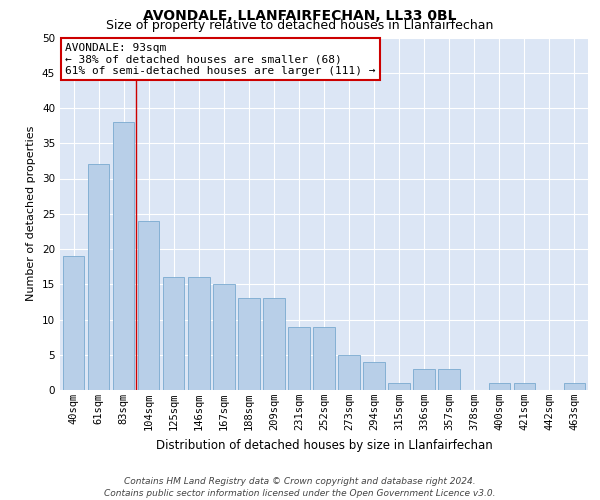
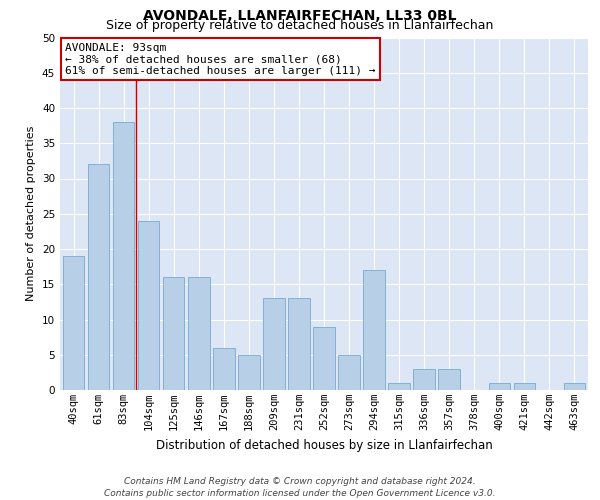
167sqm: 15 -> 6
188sqm: 13 -> 5
231sqm: 9 -> 13
294sqm: 4 -> 17
